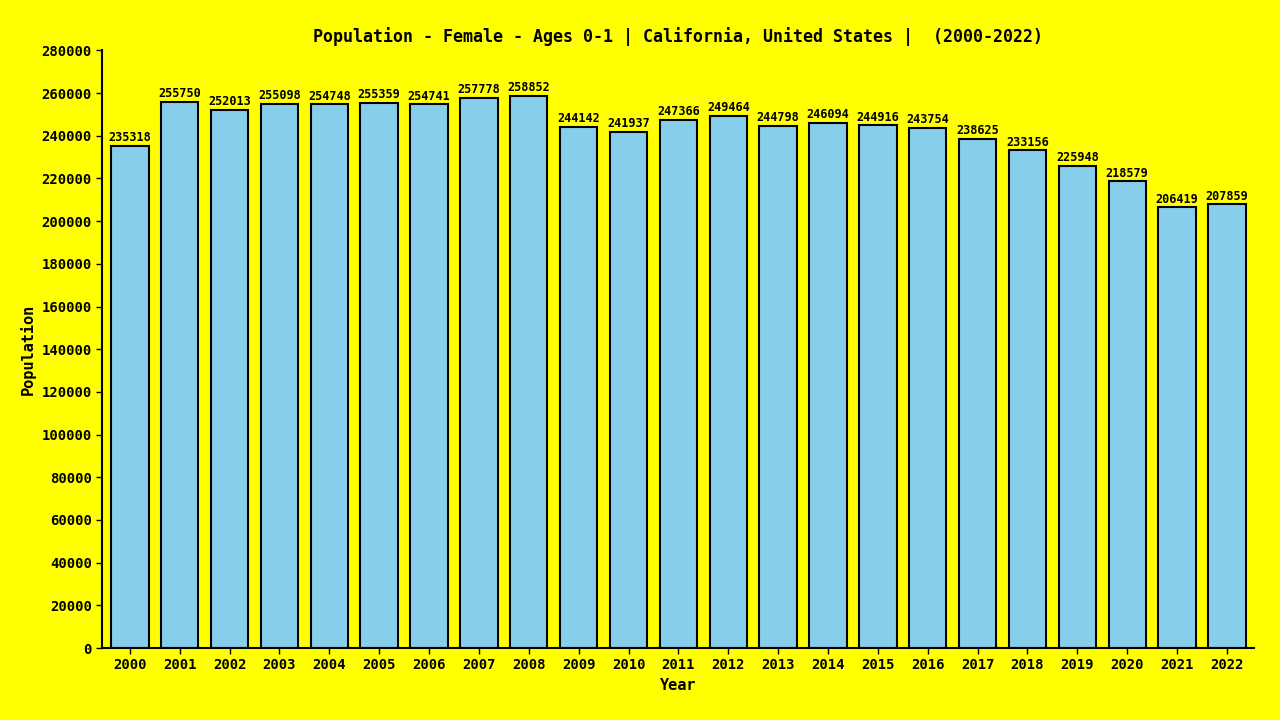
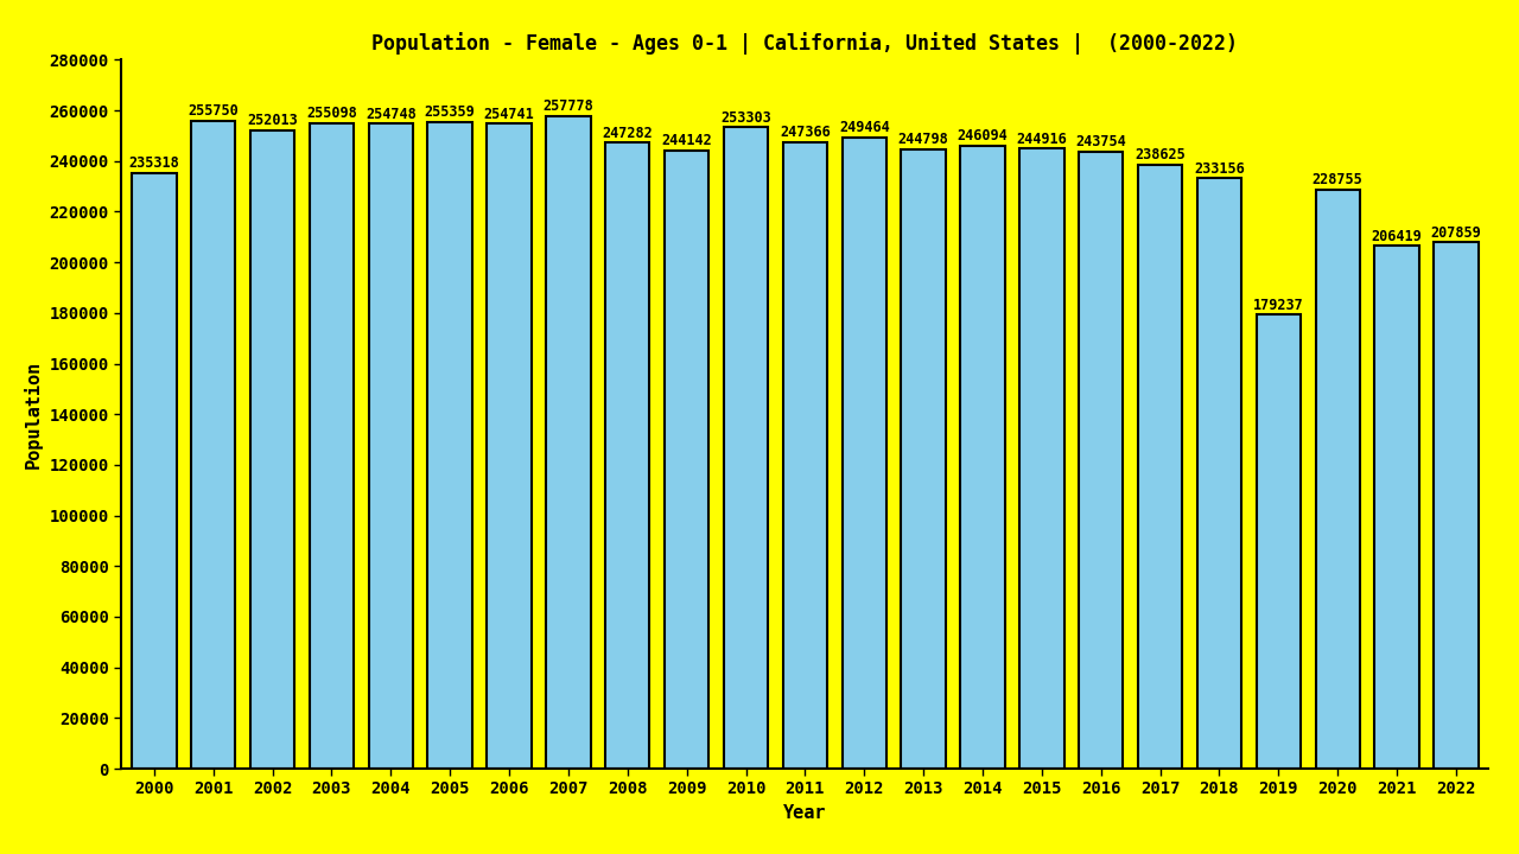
2008: 258852 -> 247282
2010: 241937 -> 253303
2019: 225948 -> 179237
2020: 218579 -> 228755
